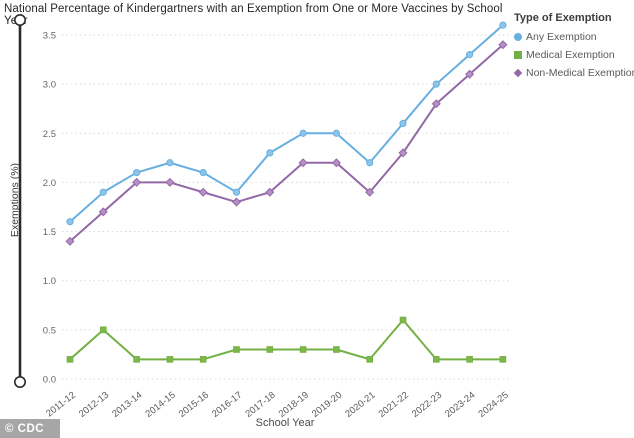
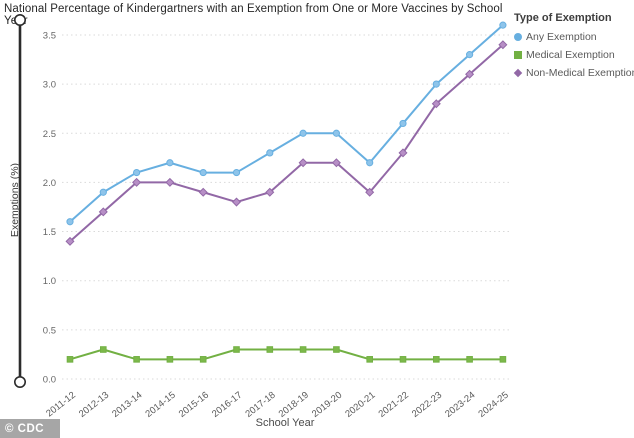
Medical Exemption/2012-13: 0.5 -> 0.3
Any Exemption/2016-17: 1.9 -> 2.1
Medical Exemption/2021-22: 0.6 -> 0.2
